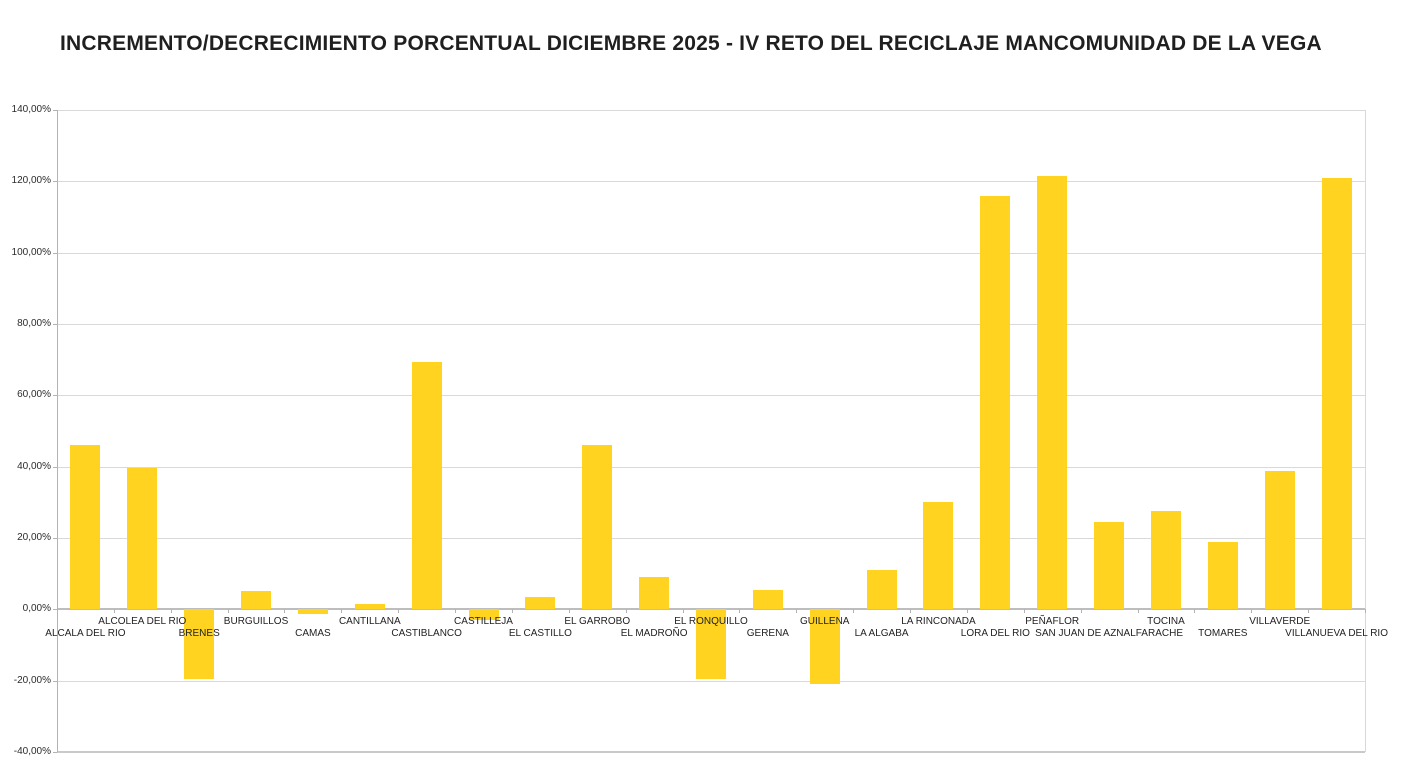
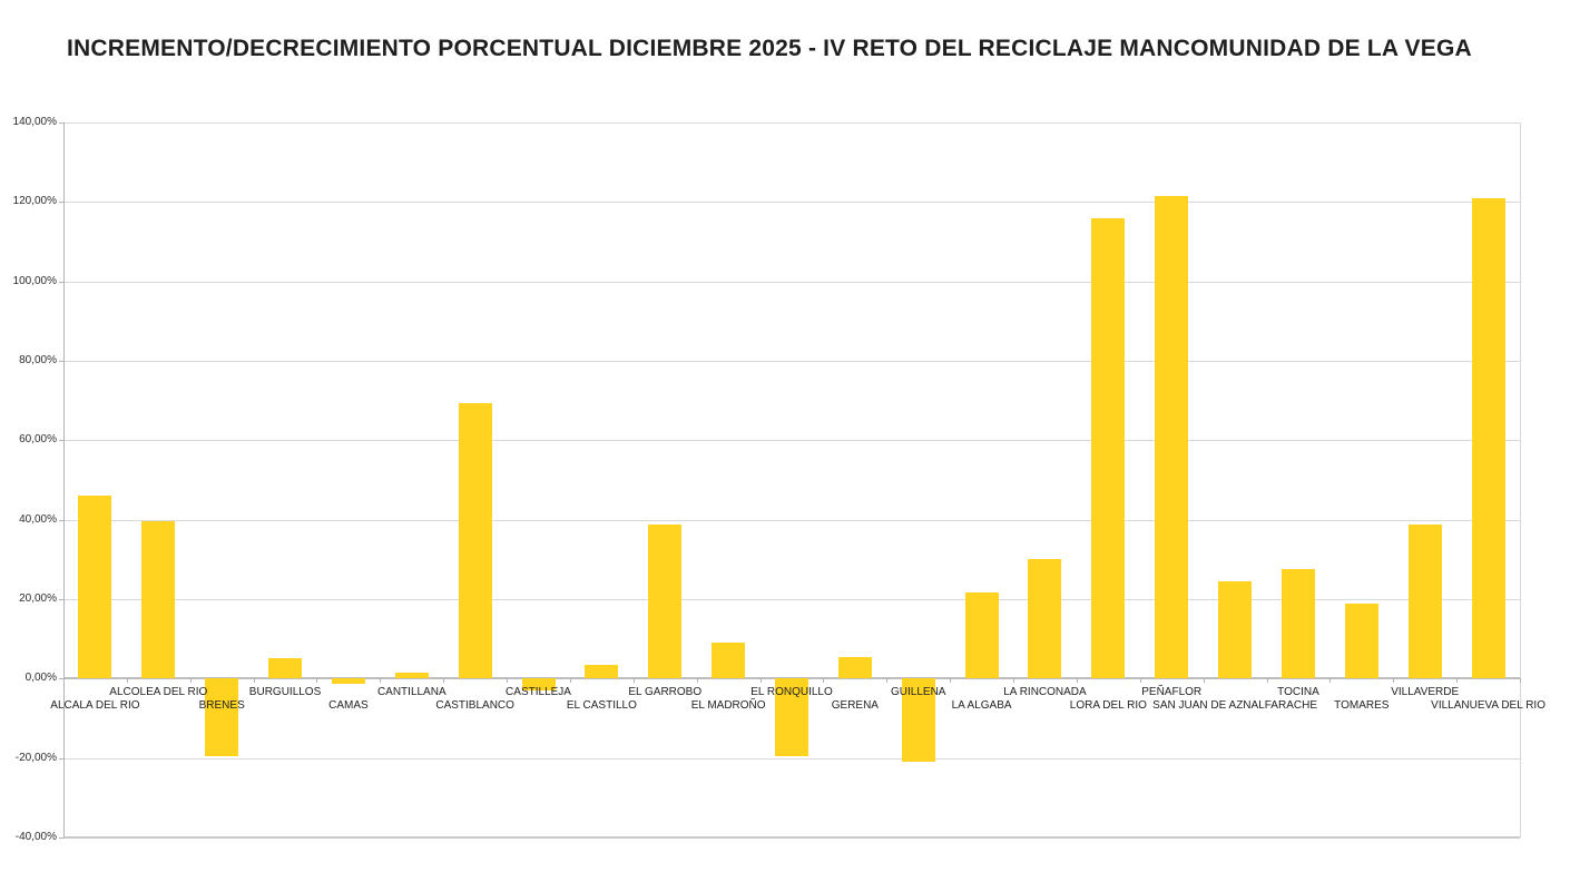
EL GARROBO: 46% -> 39%
LA ALGABA: 11% -> 22%
